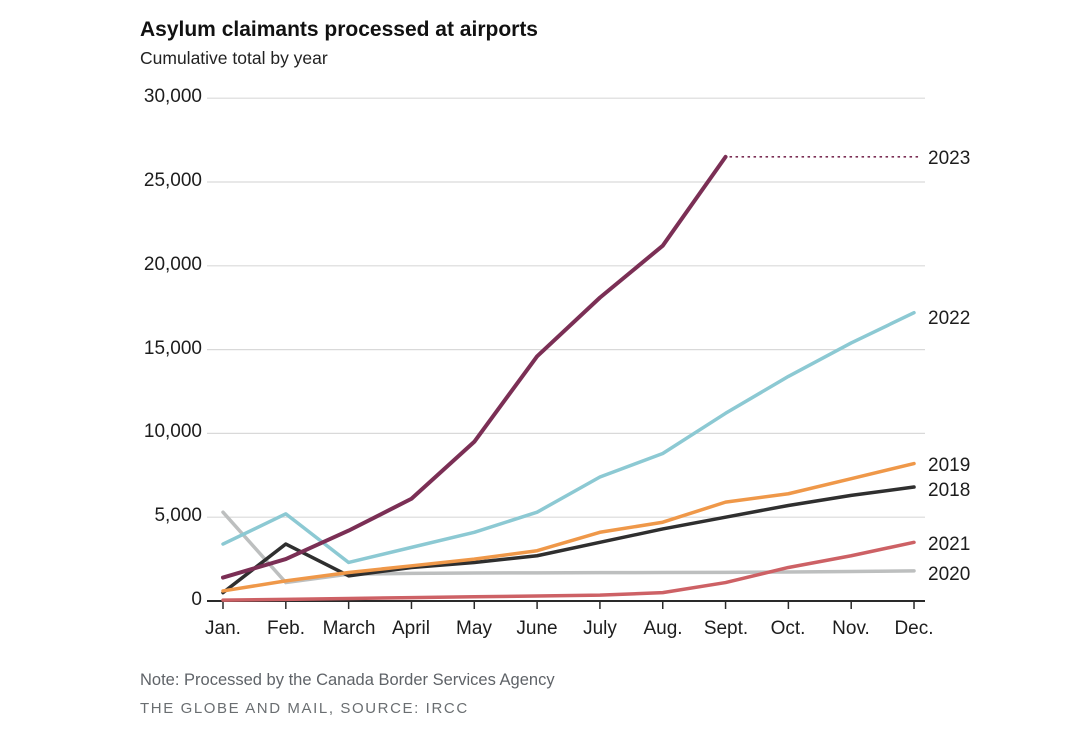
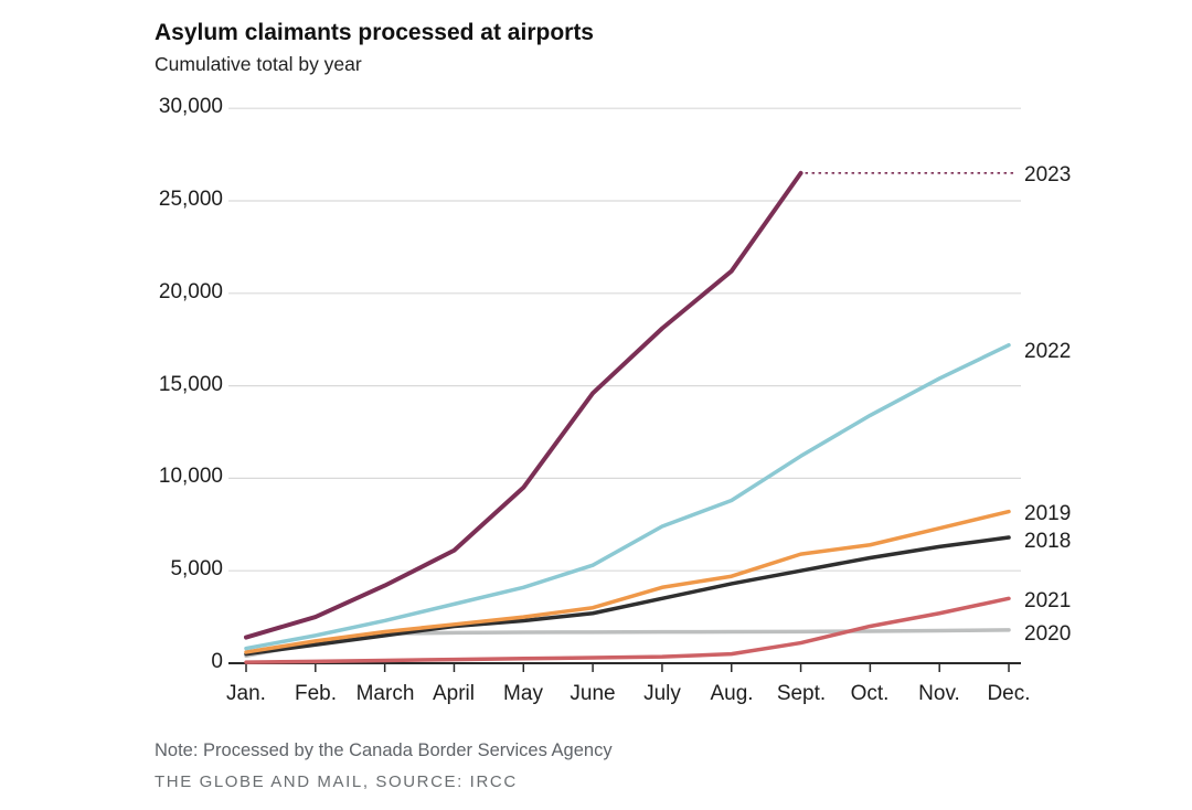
2022/Jan.: 3400 -> 800
2020/Jan.: 5300 -> 400
2022/Feb.: 5200 -> 1500
2018/Feb.: 3400 -> 1000
